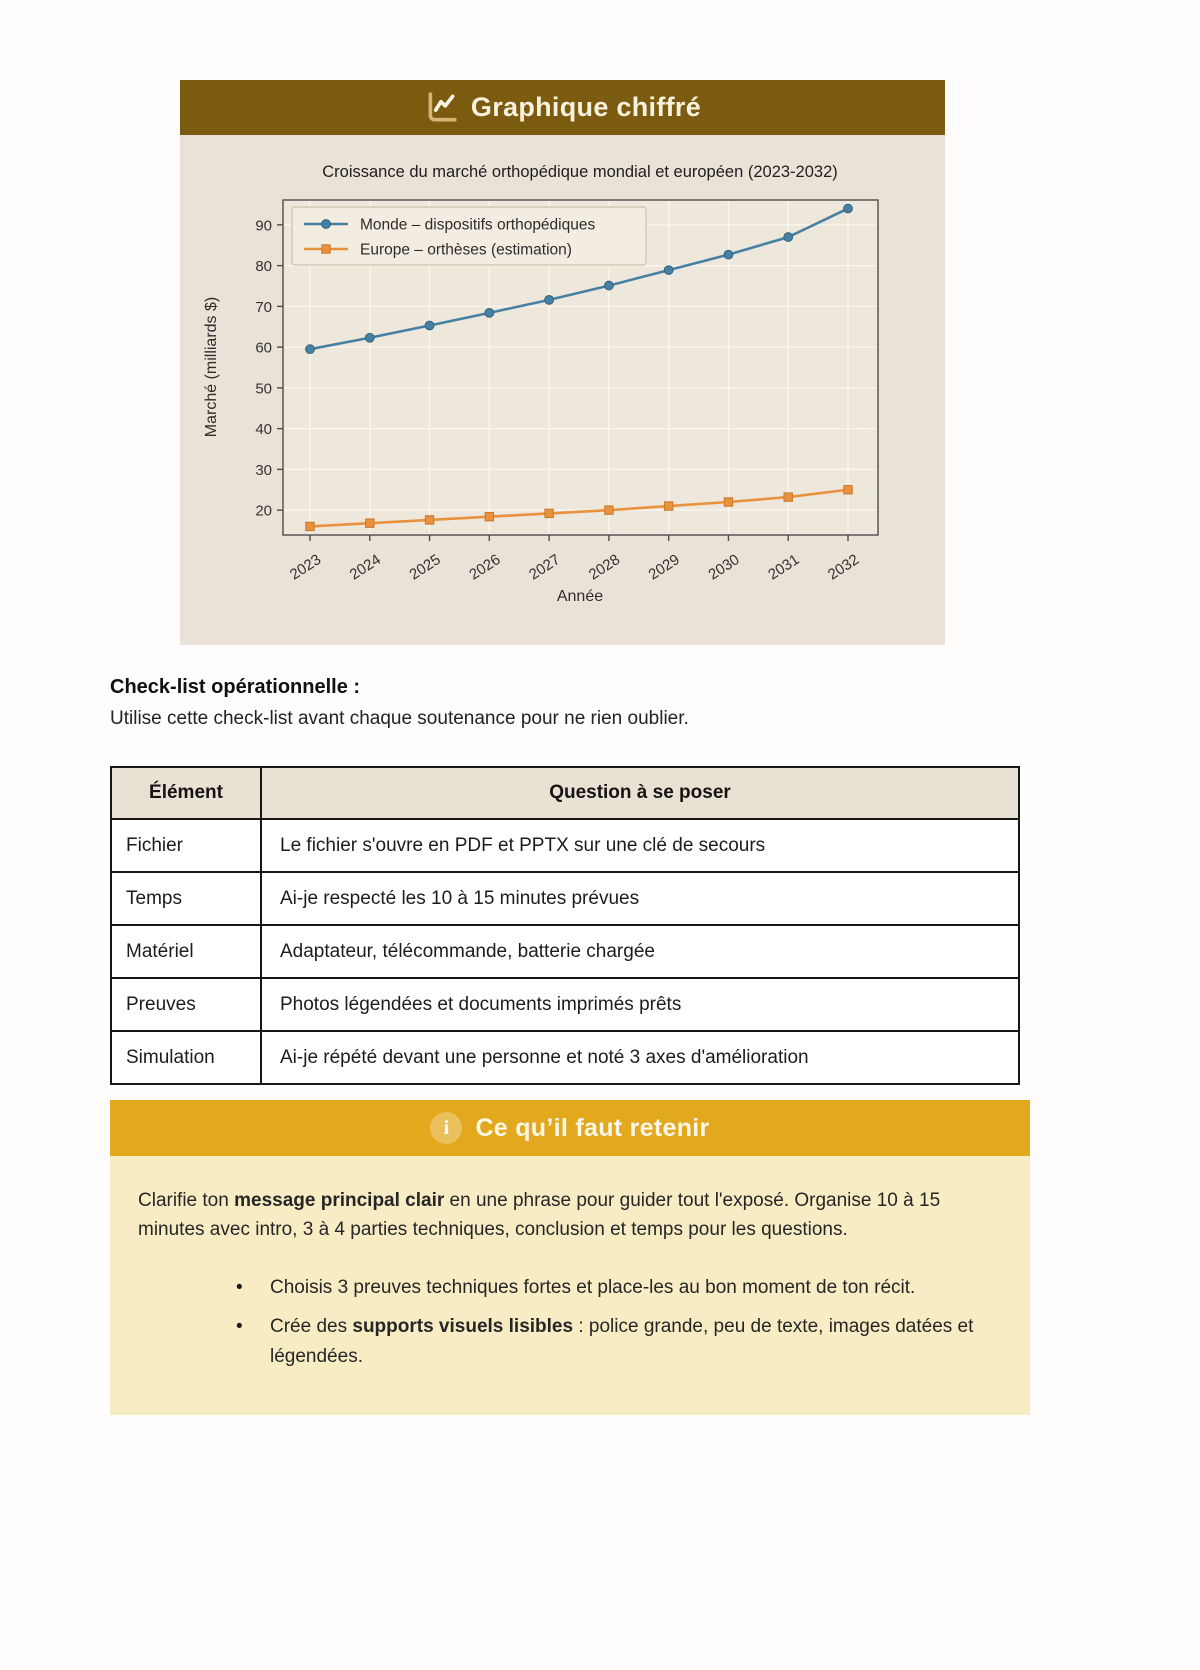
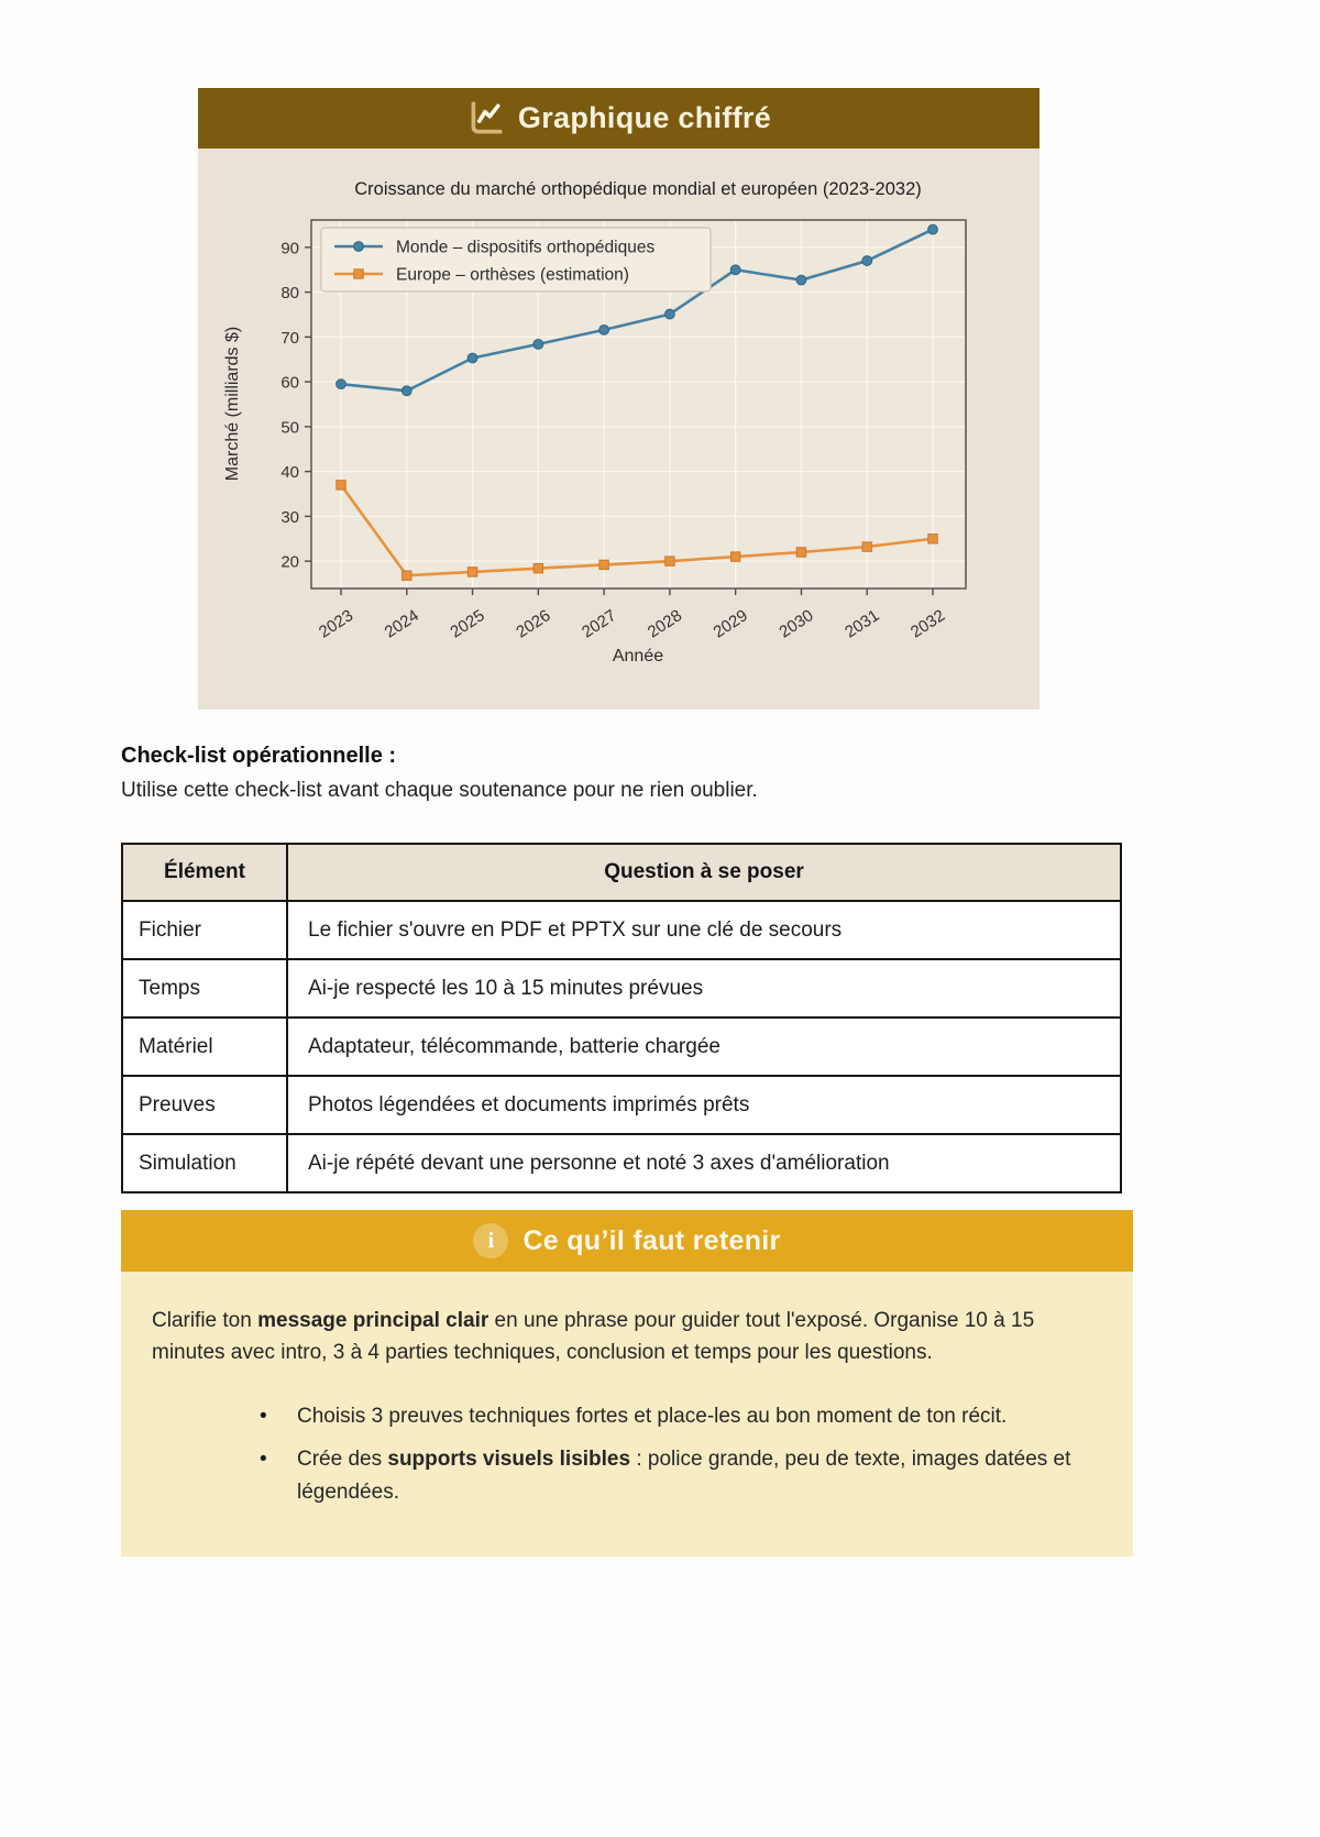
Europe – orthèses (estimation)/2023: 16 -> 37
Monde – dispositifs orthopédiques/2024: 62 -> 58
Monde – dispositifs orthopédiques/2029: 79 -> 85
